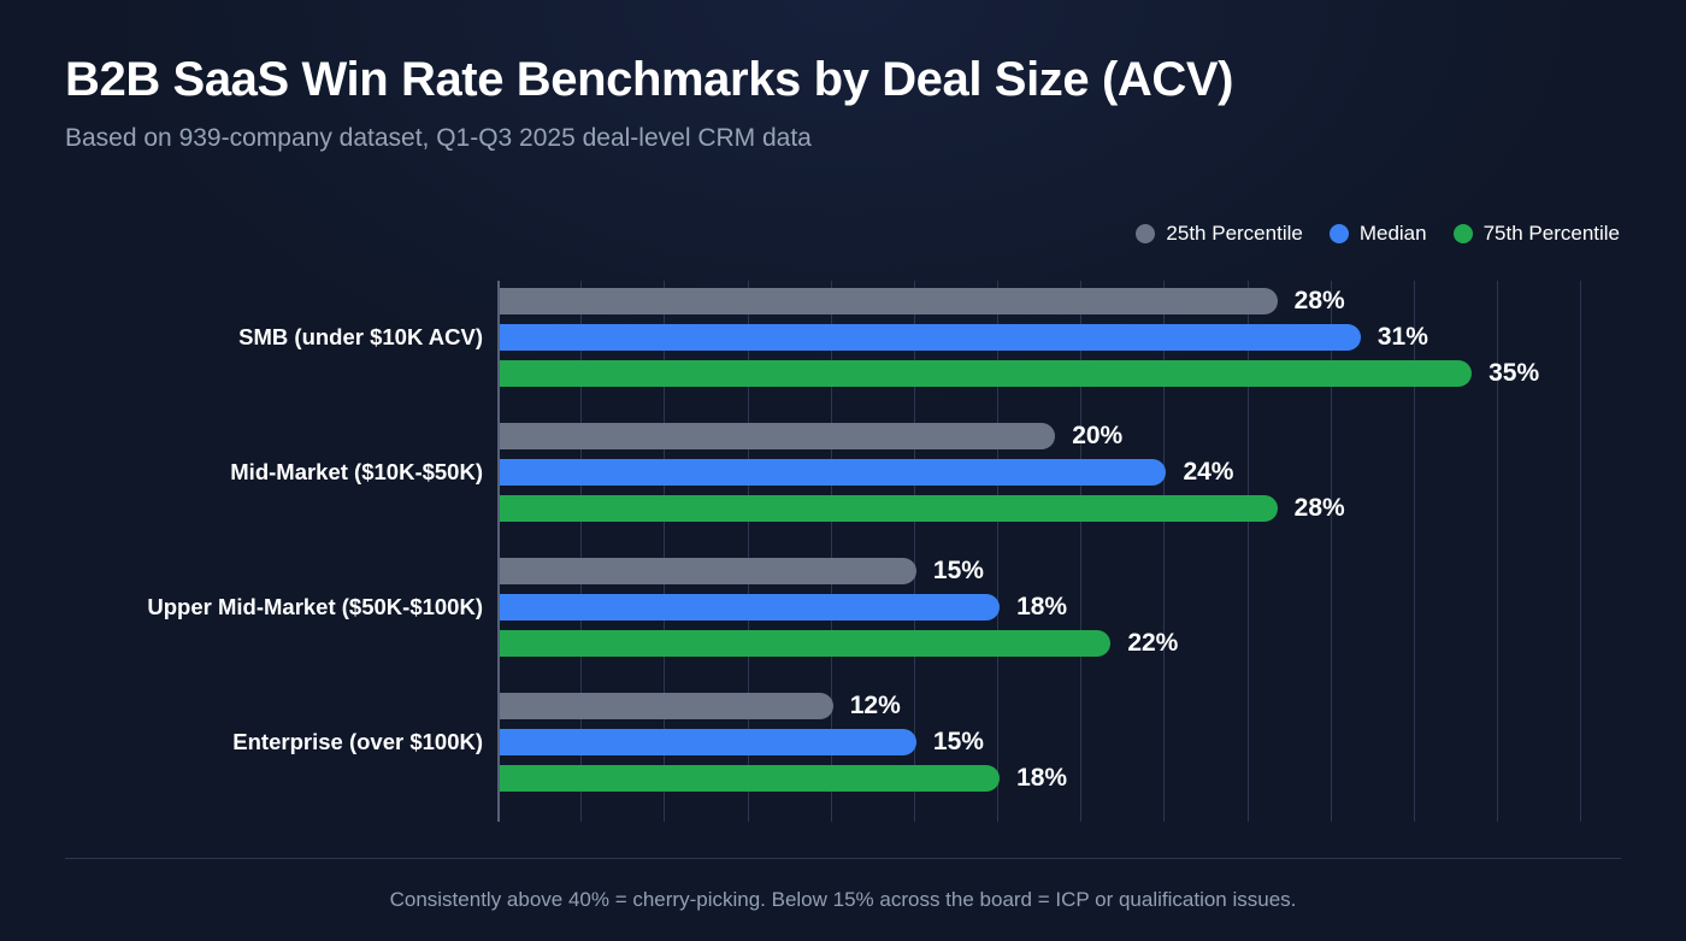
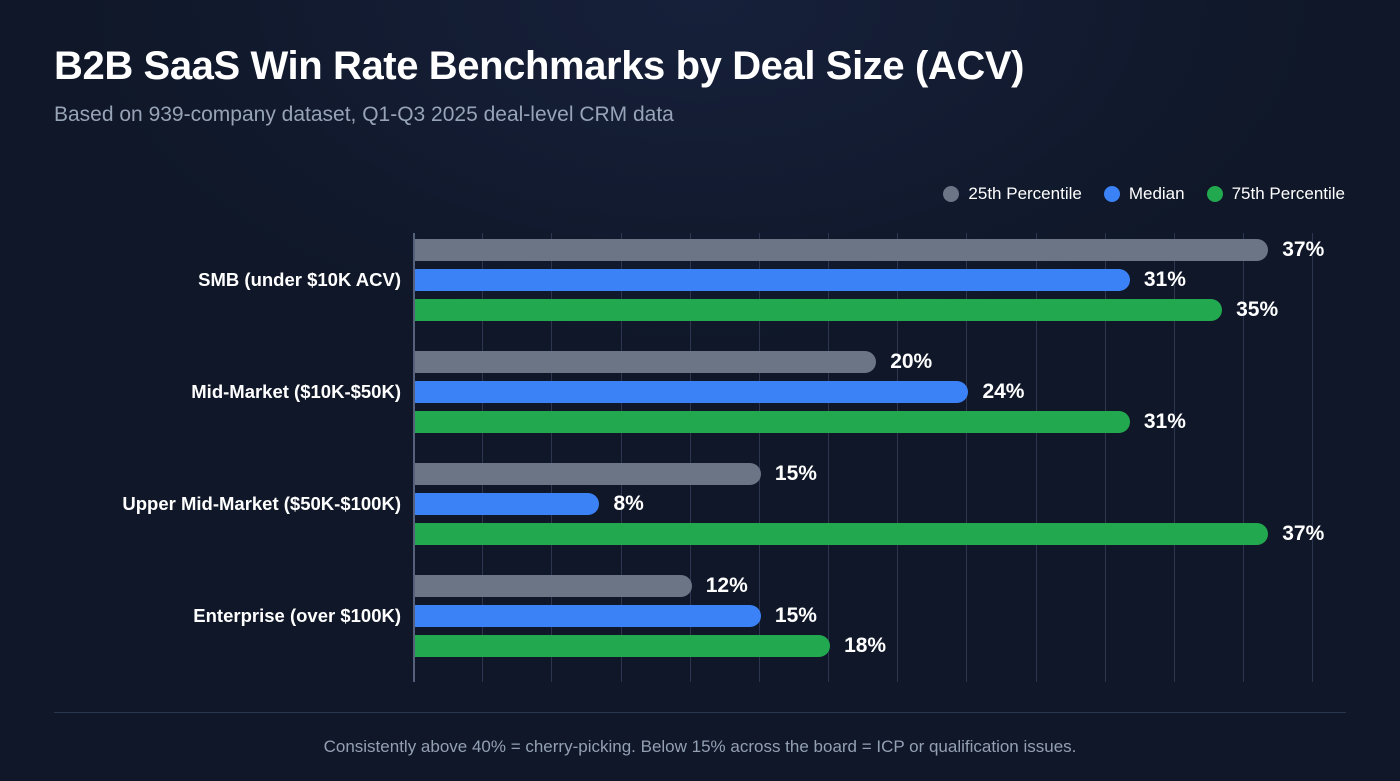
25th Percentile/SMB (under $10K ACV): 28% -> 37%
75th Percentile/Mid-Market ($10K-$50K): 28% -> 31%
Median/Upper Mid-Market ($50K-$100K): 18% -> 8%
75th Percentile/Upper Mid-Market ($50K-$100K): 22% -> 37%
